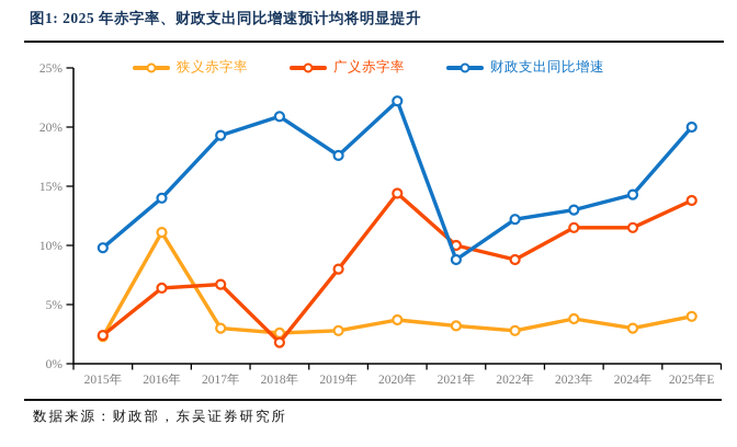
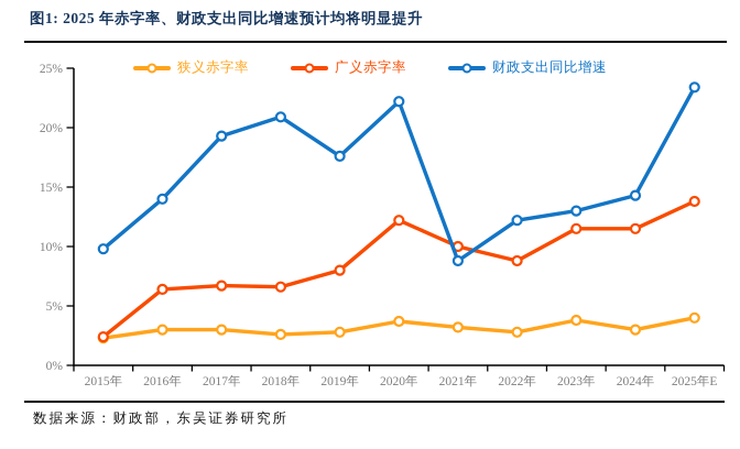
狭义赤字率/2016年: 11.1% -> 3.0%
广义赤字率/2018年: 1.8% -> 6.6%
广义赤字率/2020年: 14.4% -> 12.2%
财政支出同比增速/2025年E: 20.0% -> 23.4%
